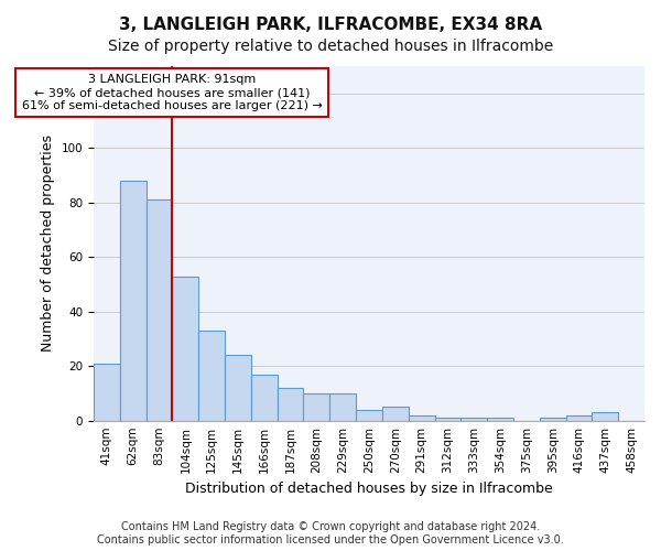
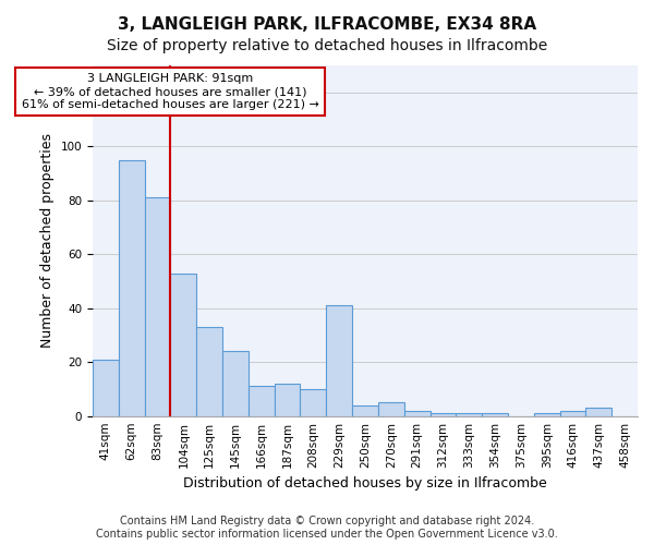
62sqm: 88 -> 95
166sqm: 17 -> 11
229sqm: 10 -> 41
